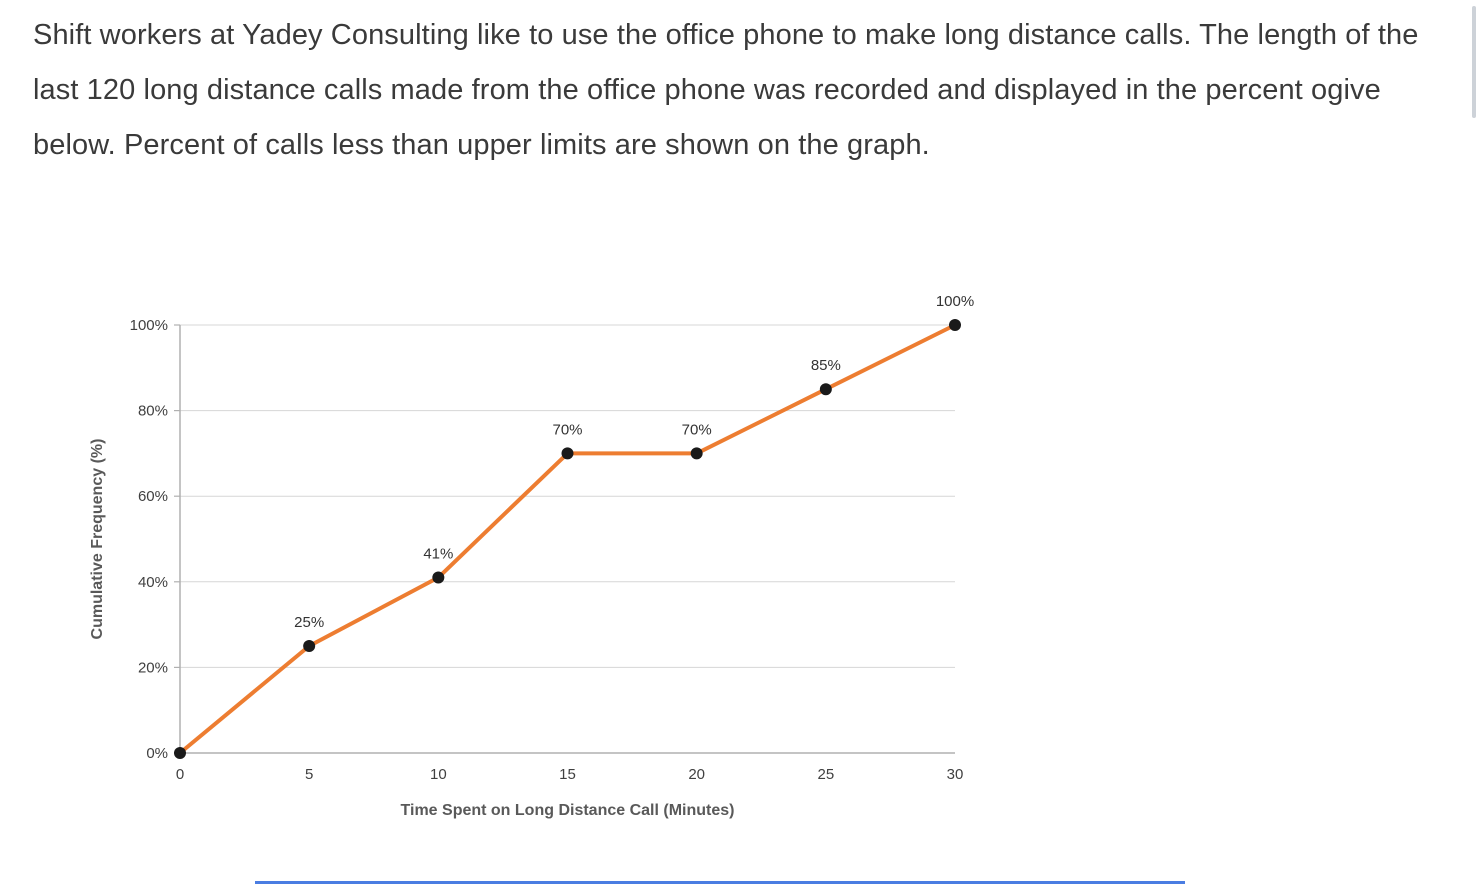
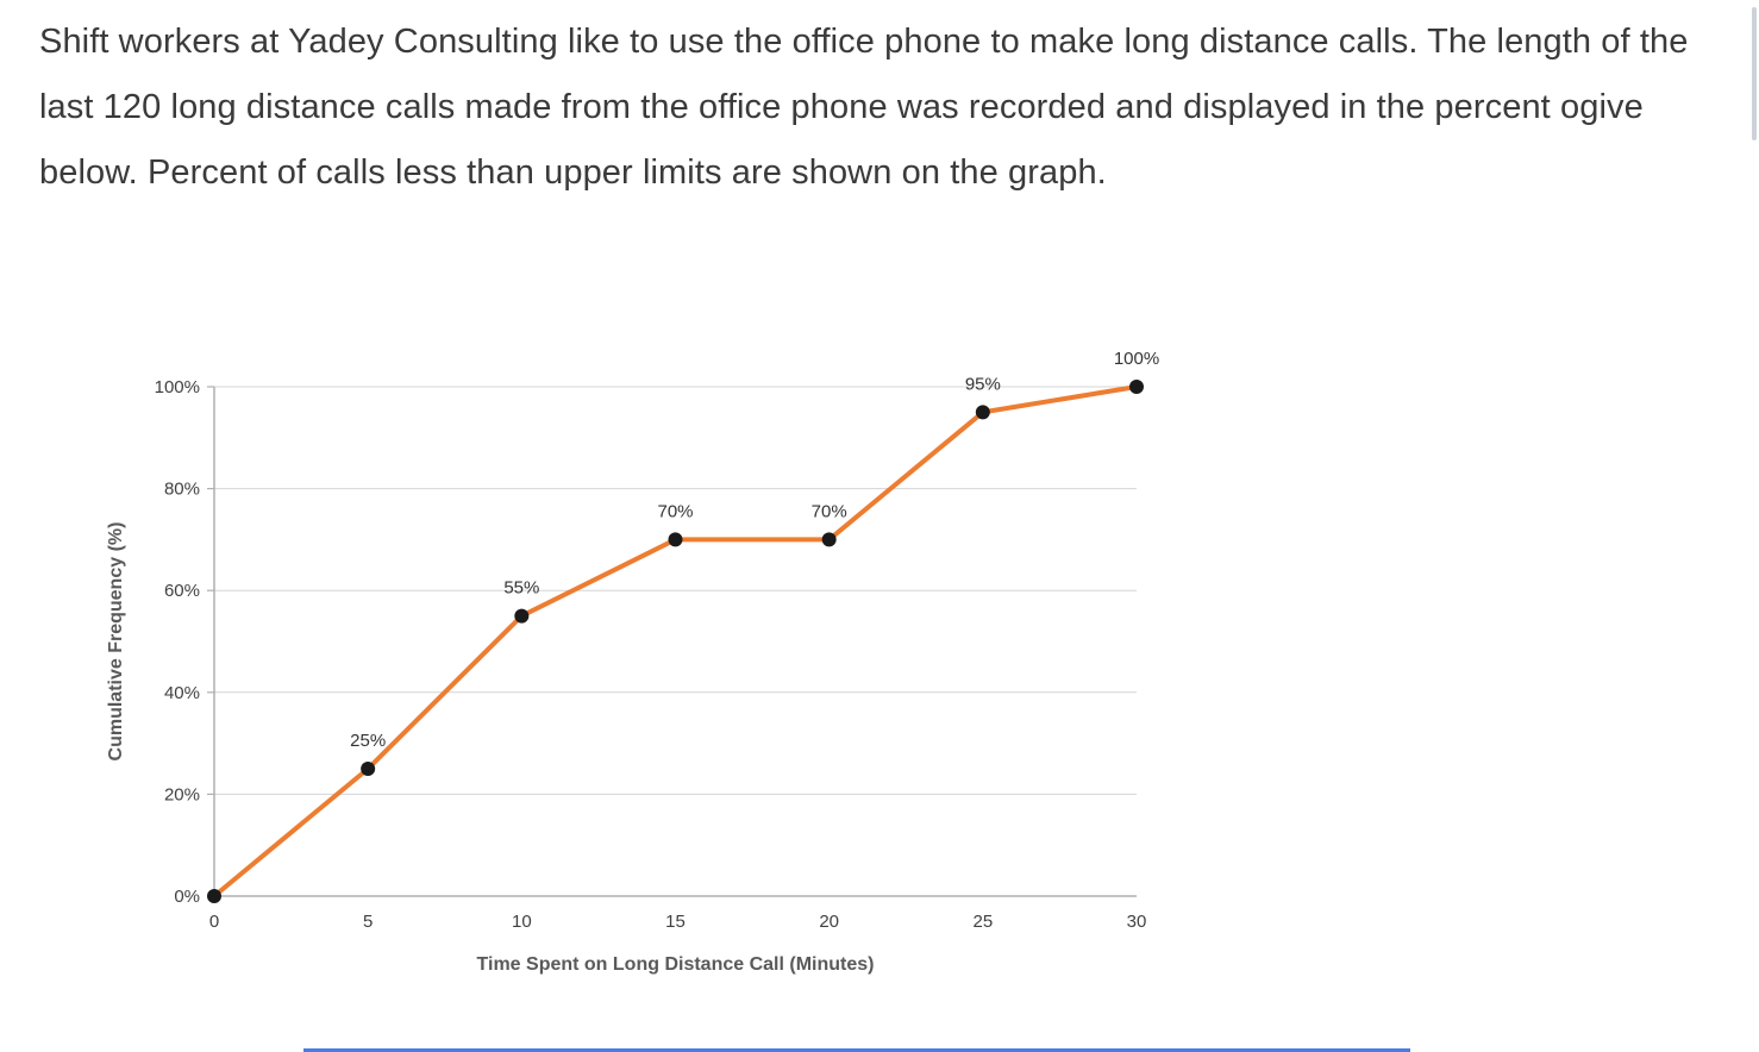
10: 41% -> 55%
25: 85% -> 95%
